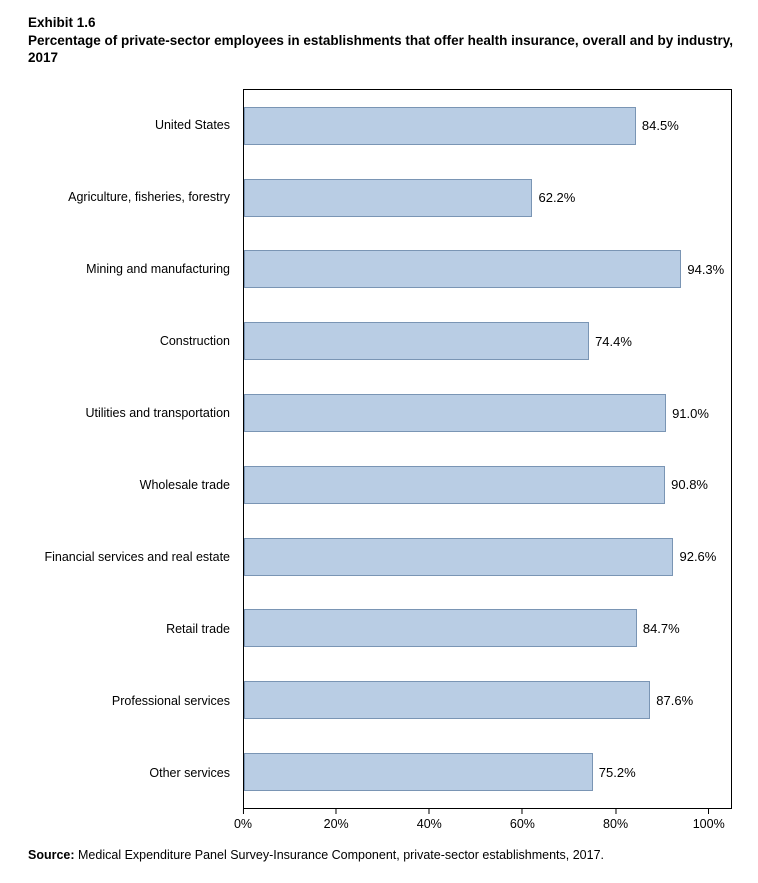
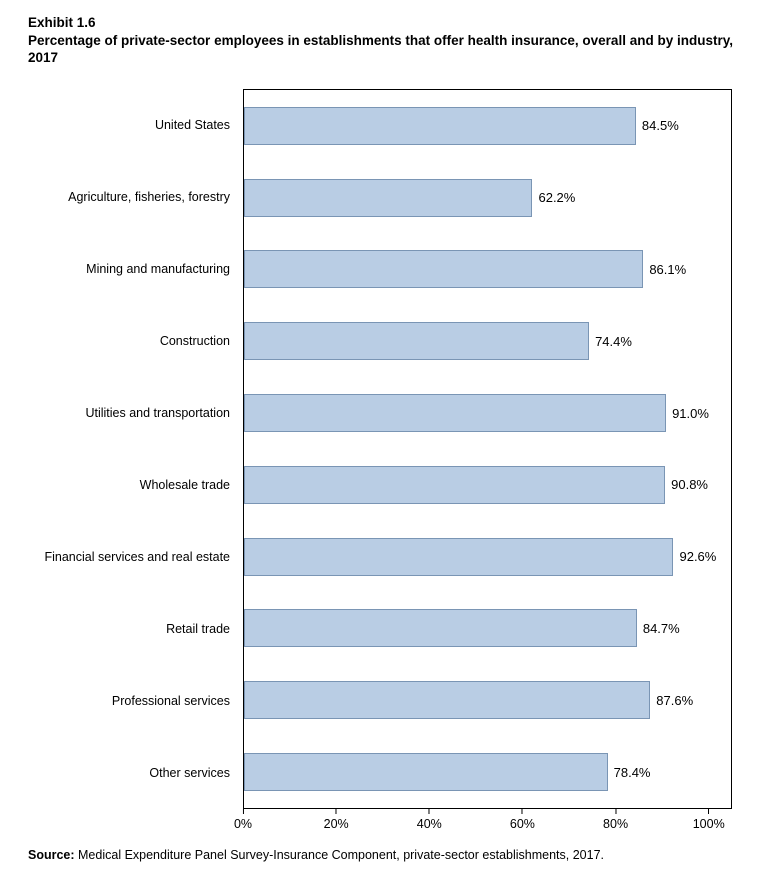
Mining and manufacturing: 94.3% -> 86.1%
Other services: 75.2% -> 78.4%
